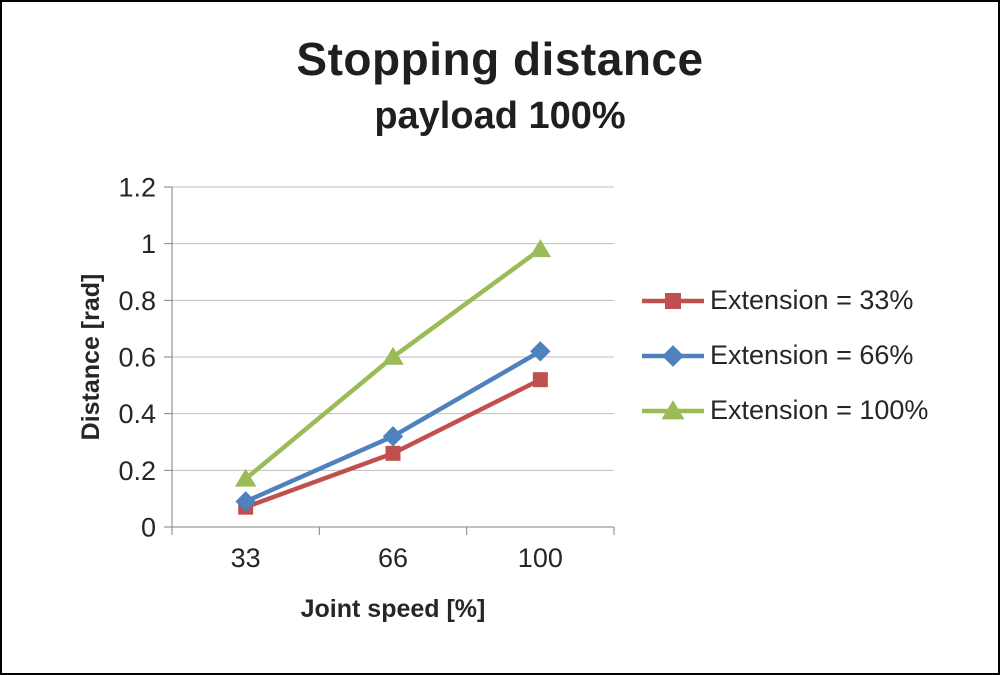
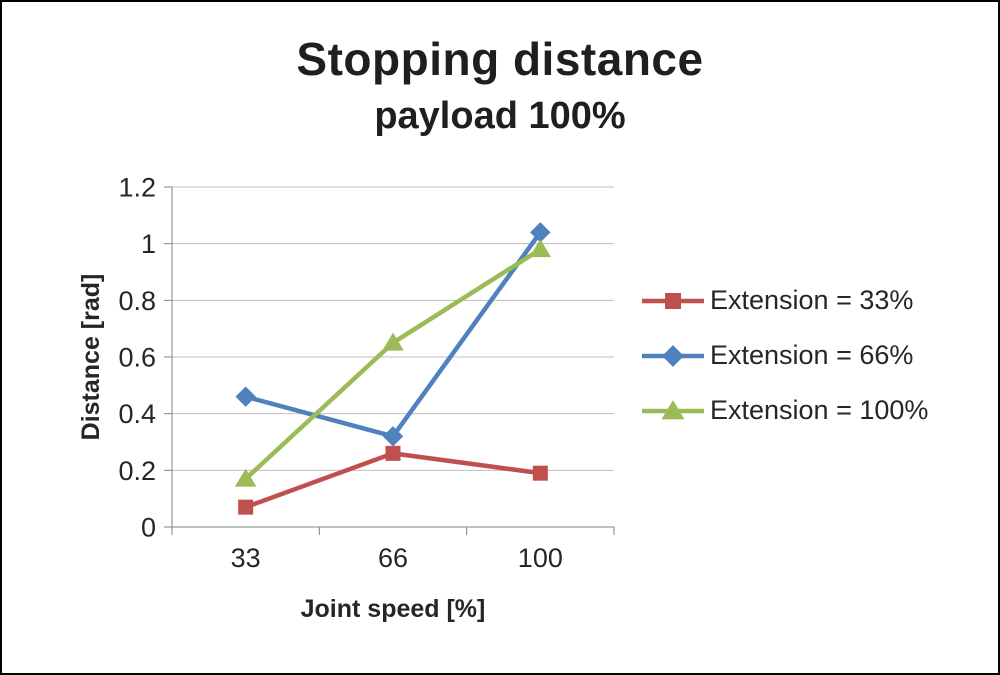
Extension = 66%/33: 0.09 -> 0.46
Extension = 100%/66: 0.60 -> 0.65
Extension = 33%/100: 0.52 -> 0.19
Extension = 66%/100: 0.62 -> 1.04
